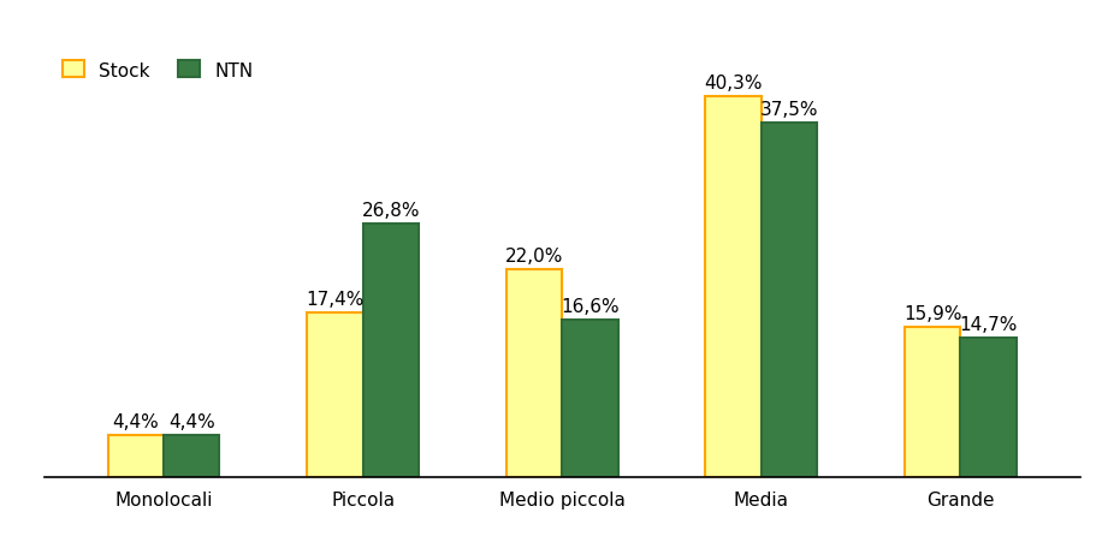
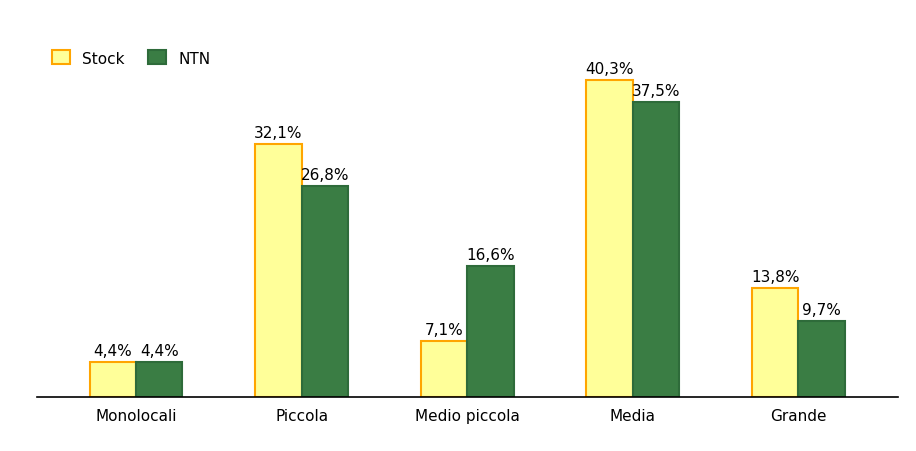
Stock/Piccola: 17,4% -> 32,1%
Stock/Medio piccola: 22,0% -> 7,1%
Stock/Grande: 15,9% -> 13,8%
NTN/Grande: 14,7% -> 9,7%
